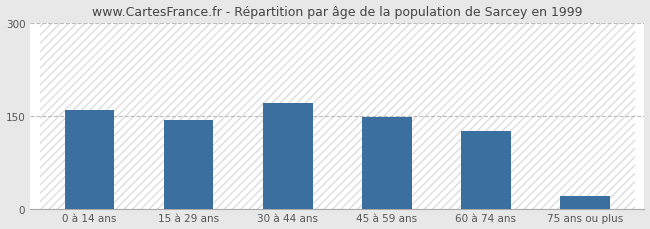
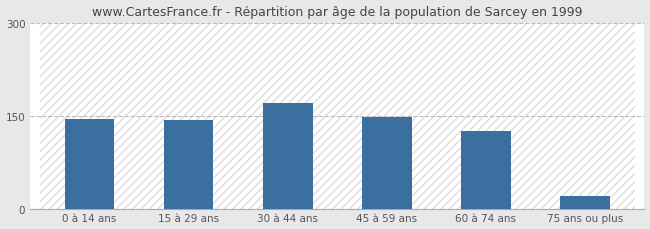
0 à 14 ans: 159 -> 144
